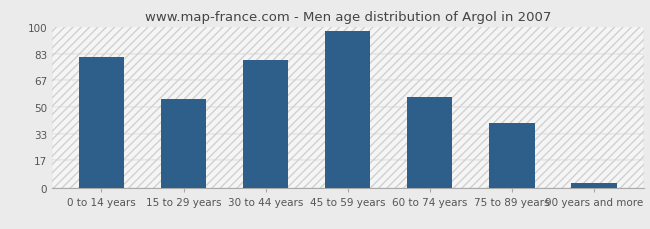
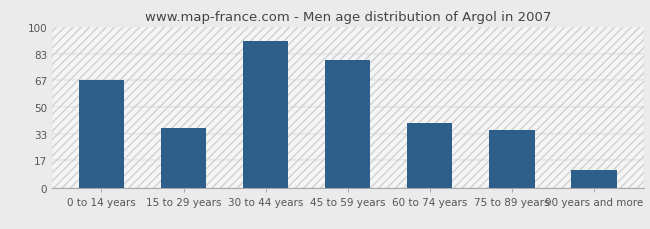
0 to 14 years: 81 -> 67
15 to 29 years: 55 -> 37
30 to 44 years: 79 -> 91
45 to 59 years: 97 -> 79
60 to 74 years: 56 -> 40
75 to 89 years: 40 -> 36
90 years and more: 3 -> 11
